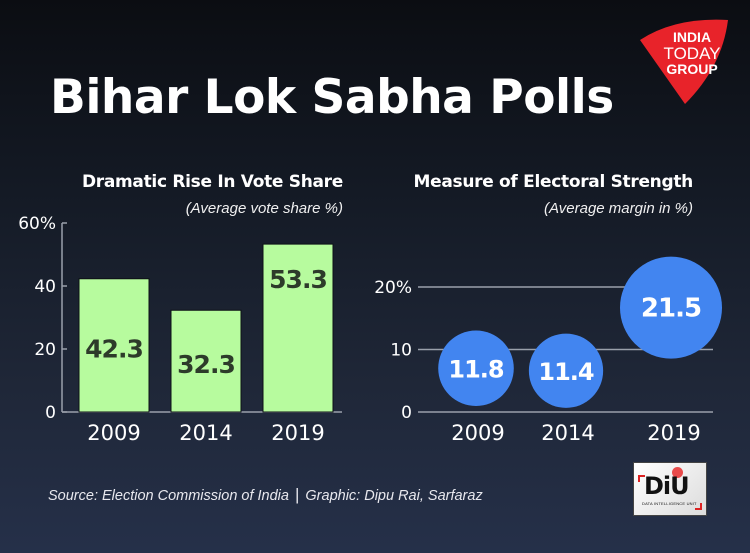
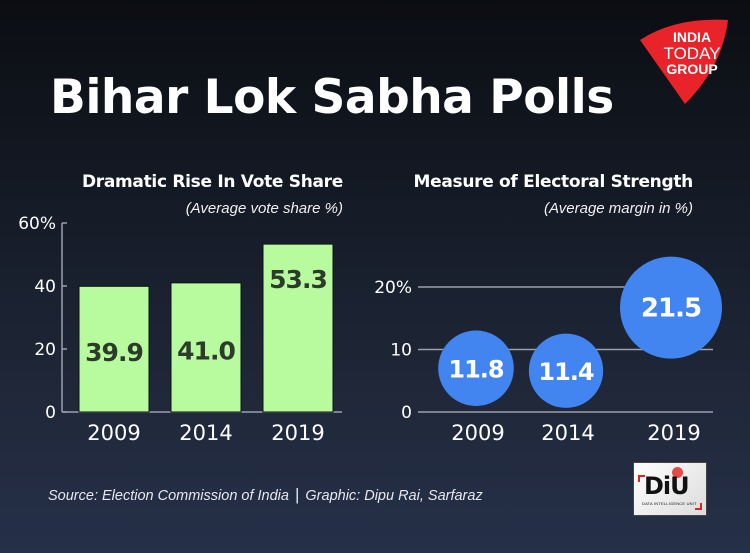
Dramatic Rise In Vote Share/2009: 42.3 -> 39.9
Dramatic Rise In Vote Share/2014: 32.3 -> 41.0
